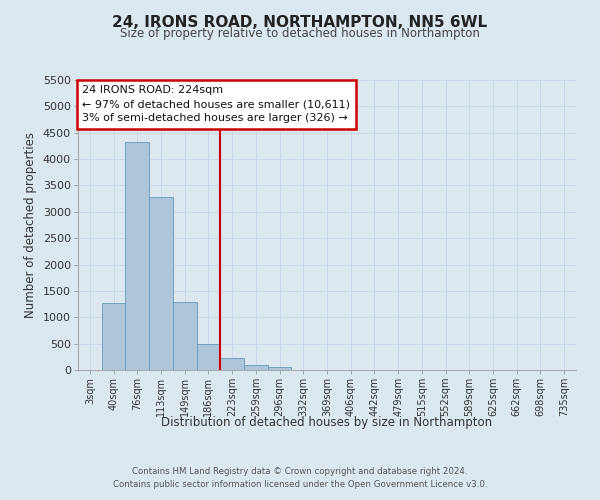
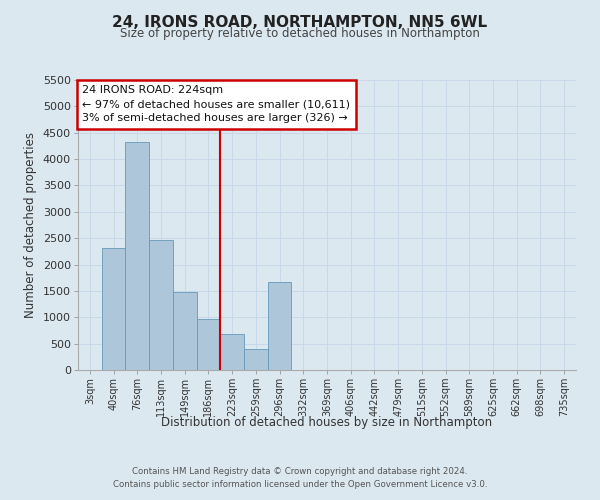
40sqm: 1270 -> 2320
113sqm: 3290 -> 2460
149sqm: 1290 -> 1480
186sqm: 490 -> 960
223sqm: 230 -> 680
259sqm: 100 -> 400
296sqm: 50 -> 1660
